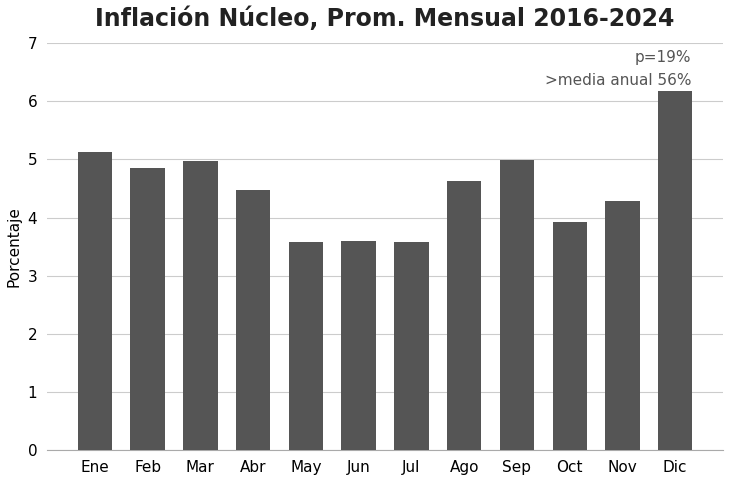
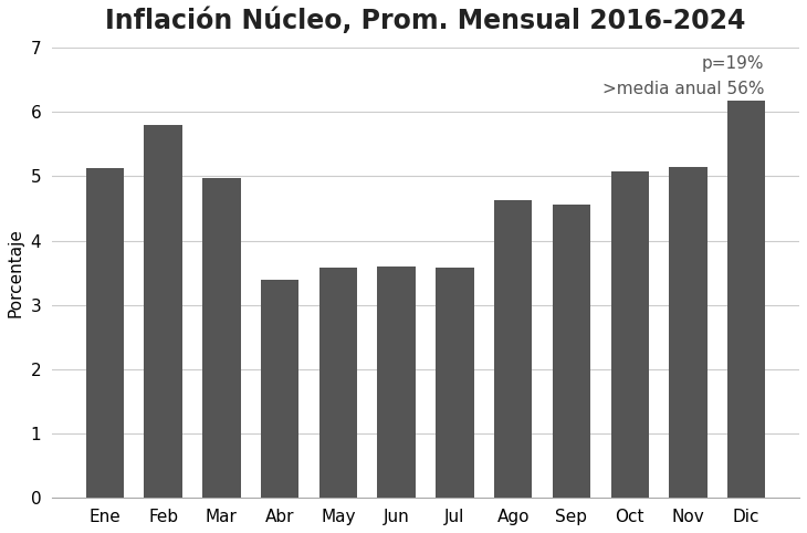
Feb: 4.85 -> 5.80
Abr: 4.47 -> 3.40
Sep: 4.99 -> 4.56
Oct: 3.93 -> 5.08
Nov: 4.28 -> 5.14
